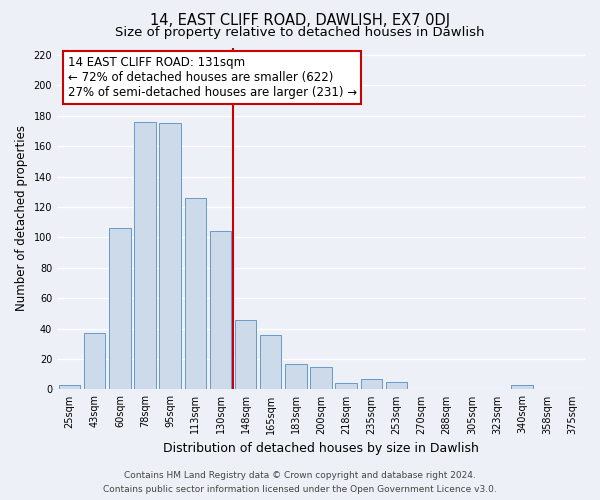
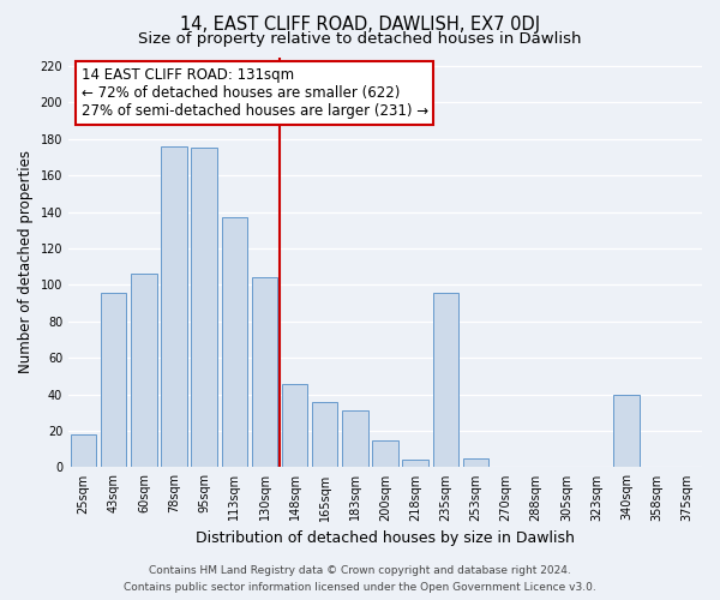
25sqm: 3 -> 18
43sqm: 37 -> 96
113sqm: 126 -> 137
183sqm: 17 -> 31
235sqm: 7 -> 96
340sqm: 3 -> 40
